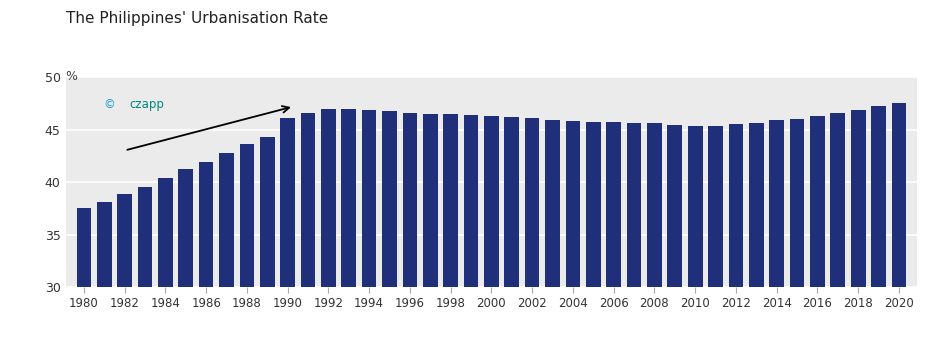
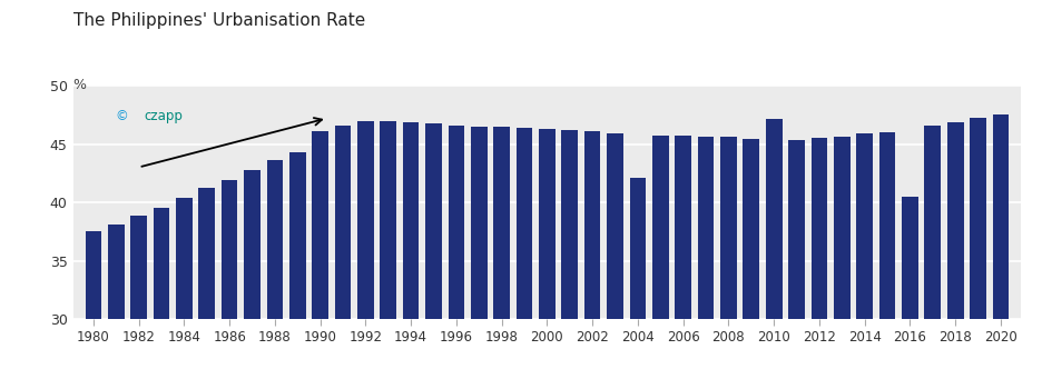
2004: 45.8 -> 42.1
2010: 45.3 -> 47.1
2016: 46.3 -> 40.5
